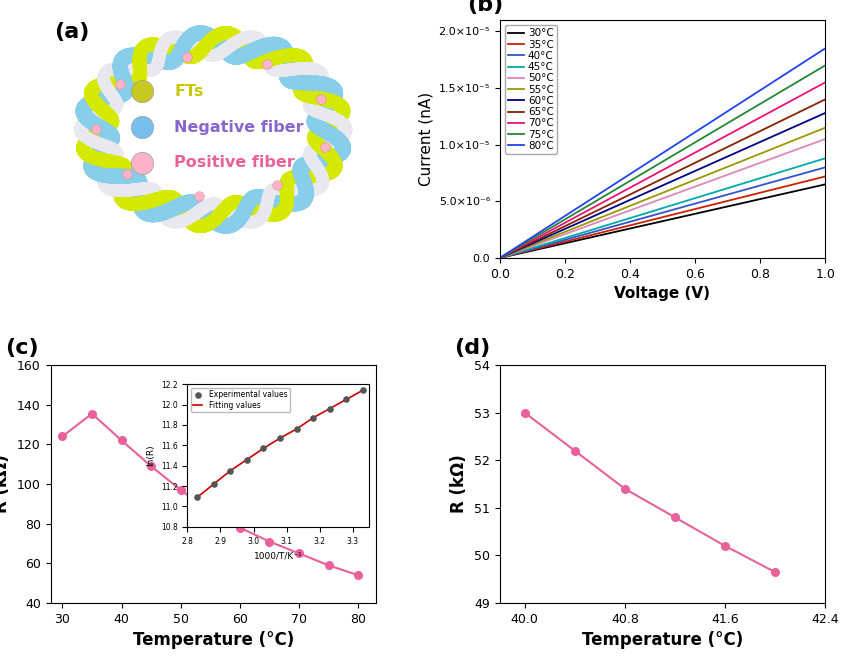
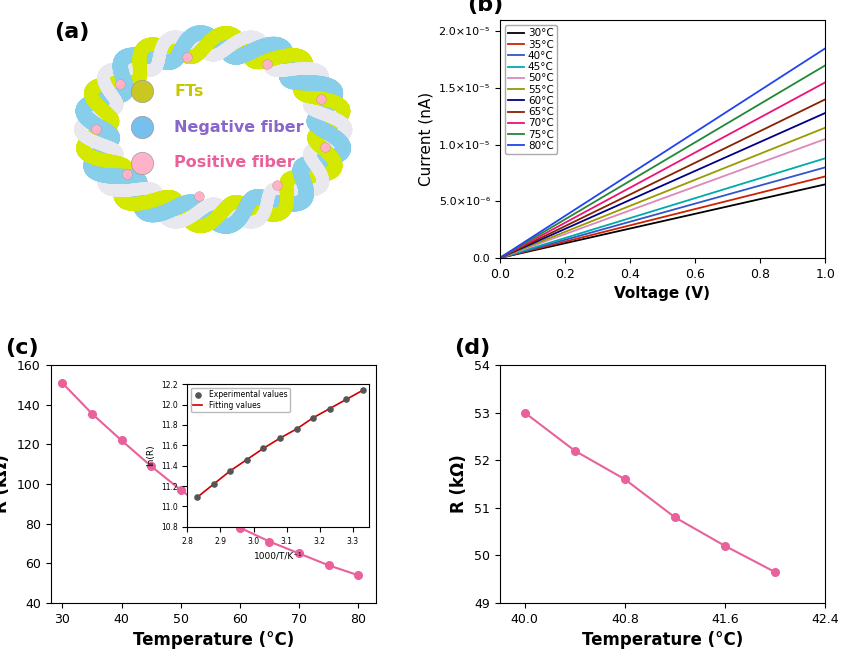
30: 124 -> 151
40.8: 51.40 -> 51.60
